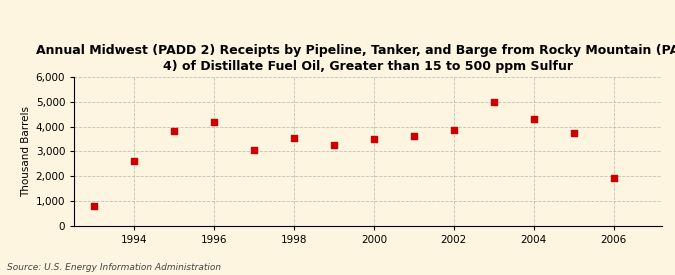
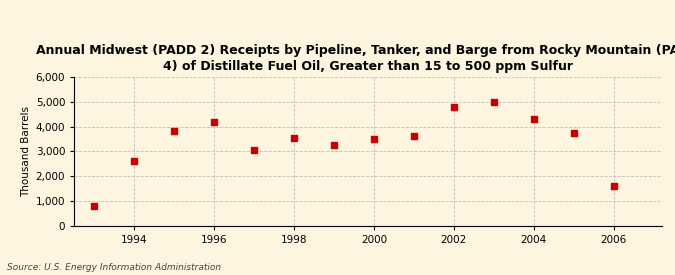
2002: 3,850 -> 4,800
2006: 1,900 -> 1,600
